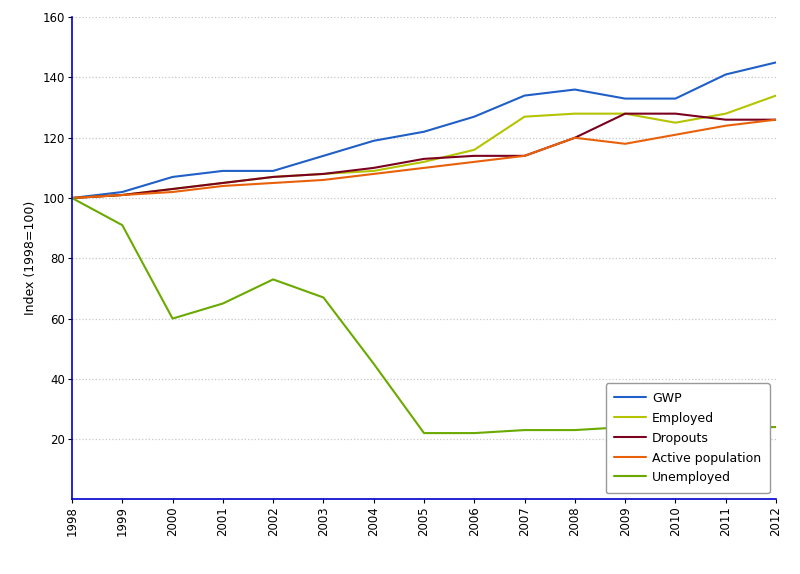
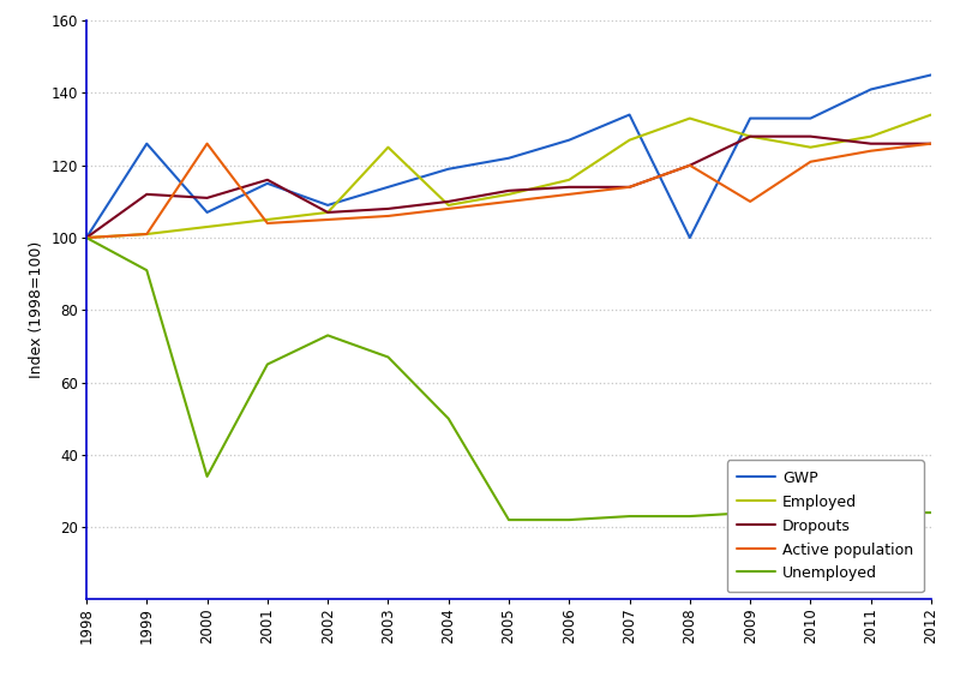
GWP/1999: 102 -> 126
Dropouts/1999: 101 -> 112
Dropouts/2000: 103 -> 111
Active population/2000: 102 -> 126
Unemployed/2000: 60 -> 34
GWP/2001: 109 -> 115
Dropouts/2001: 105 -> 116
Employed/2003: 108 -> 125
Unemployed/2004: 45 -> 50
GWP/2008: 136 -> 100
Employed/2008: 128 -> 133
Active population/2009: 118 -> 110
